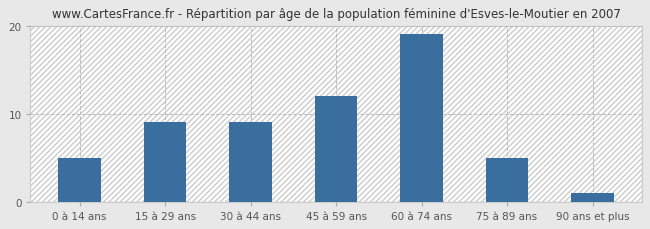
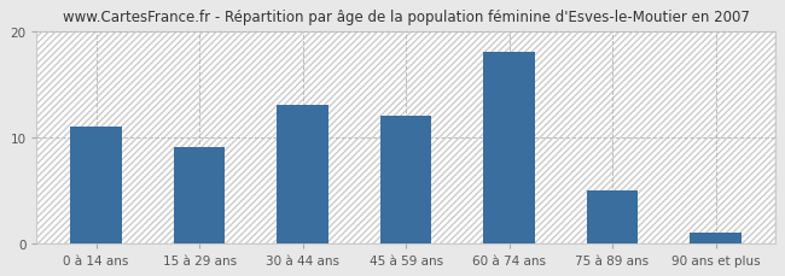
0 à 14 ans: 5 -> 11
30 à 44 ans: 9 -> 13
60 à 74 ans: 19 -> 18
